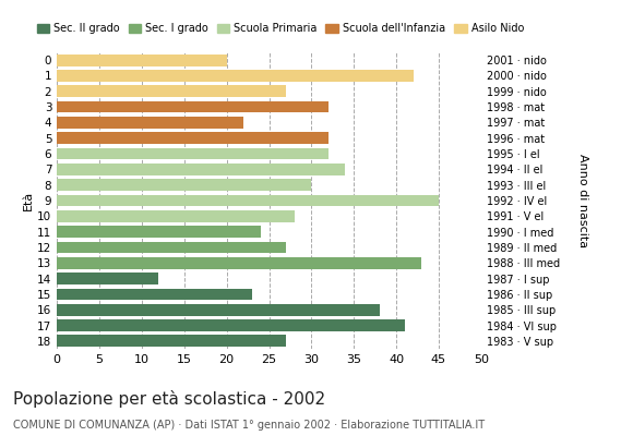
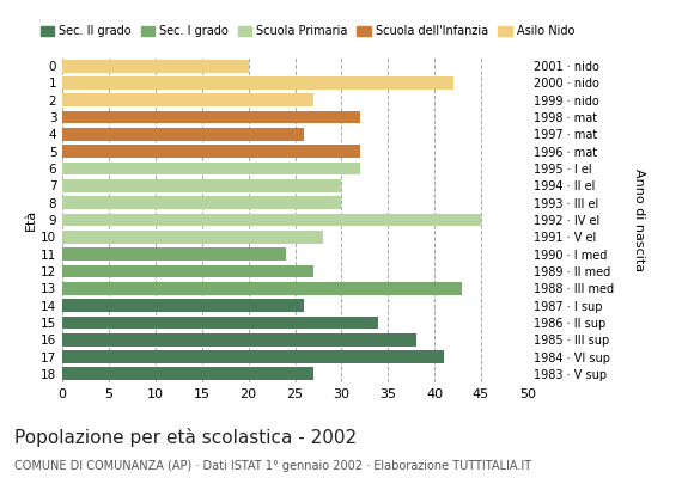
4: 22 -> 26
7: 34 -> 30
14: 12 -> 26
15: 23 -> 34
